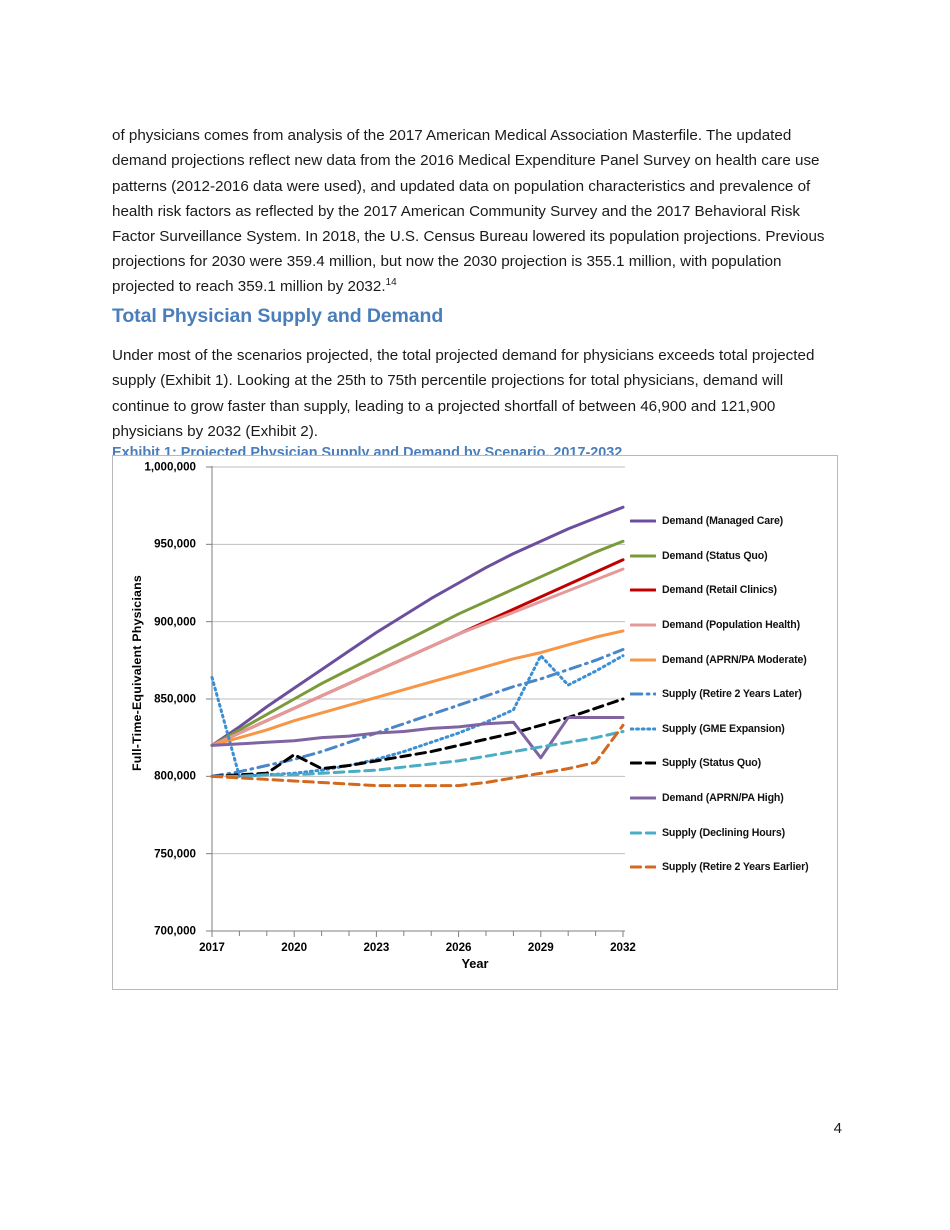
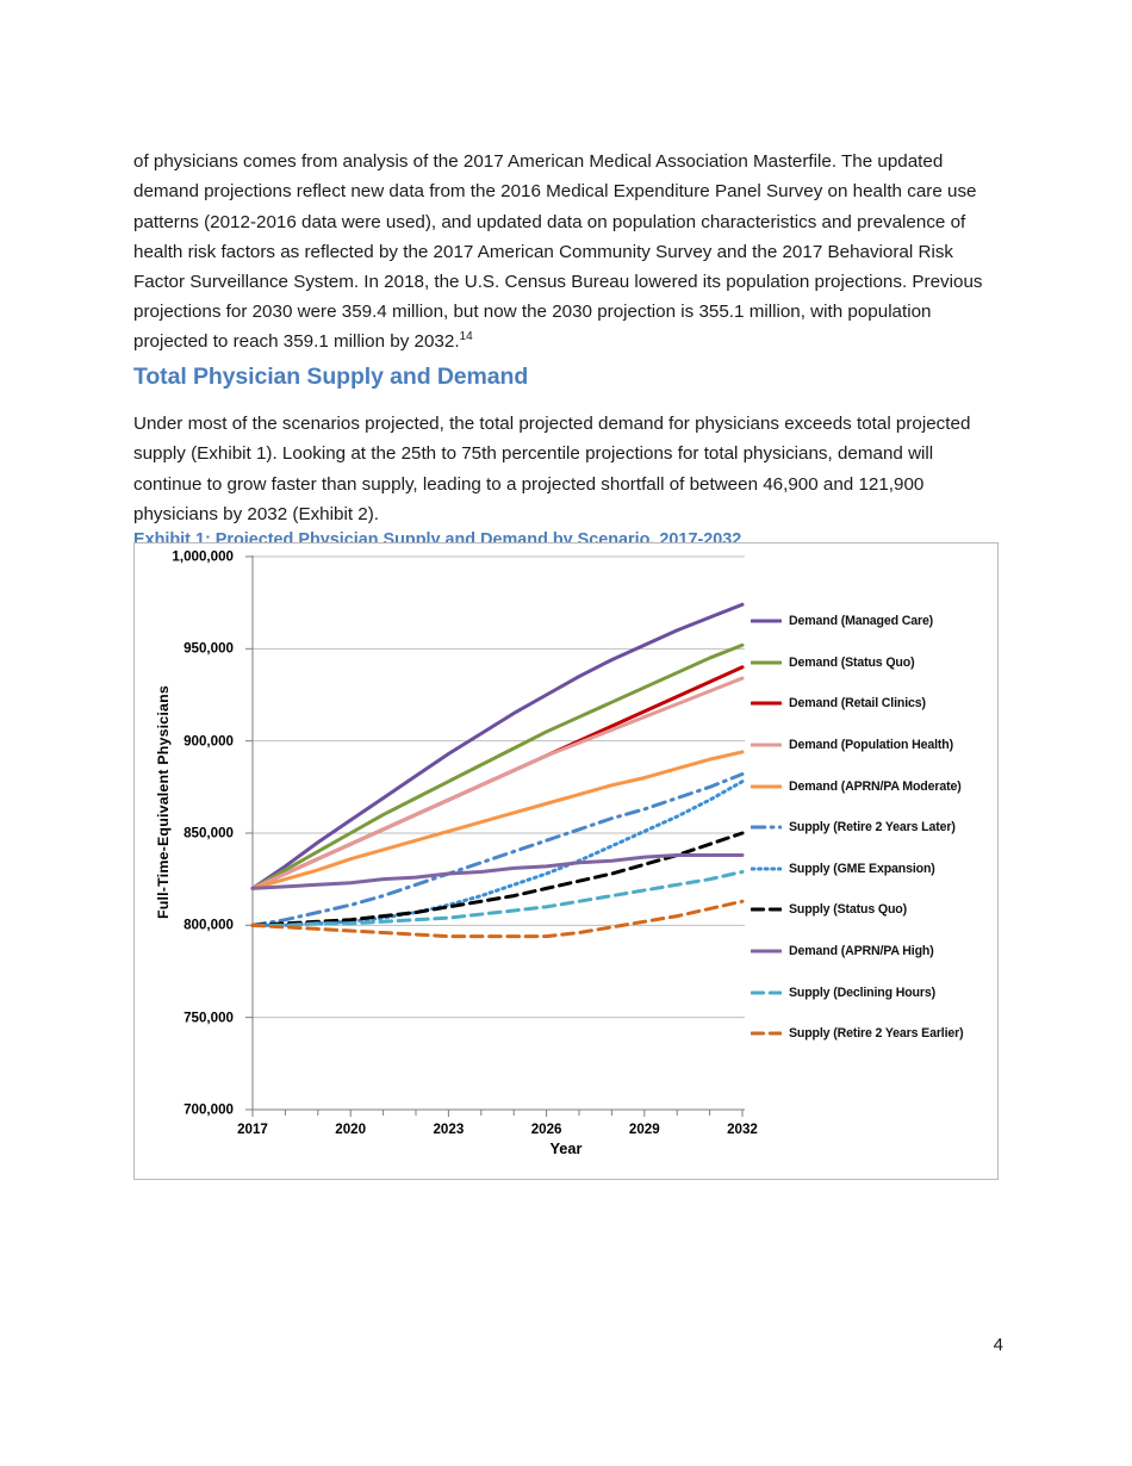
Supply (GME Expansion)/2017: 864000 -> 800000
Supply (Status Quo)/2020: 814000 -> 803000
Supply (GME Expansion)/2029: 878000 -> 851000
Demand (APRN/PA High)/2029: 812000 -> 837000
Supply (Retire 2 Years Earlier)/2032: 833000 -> 813000
